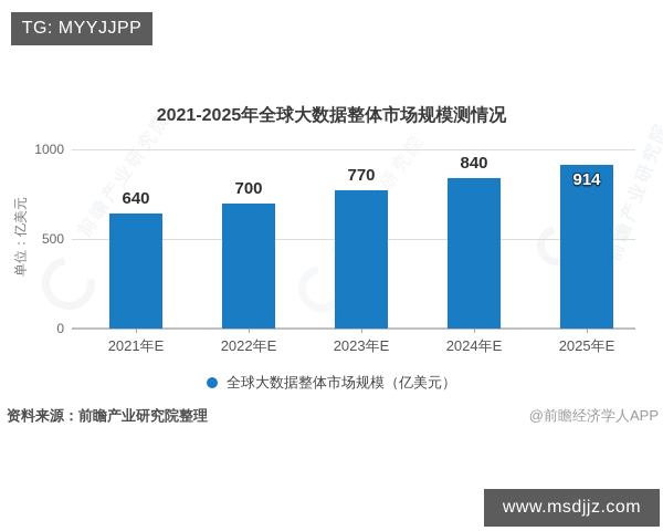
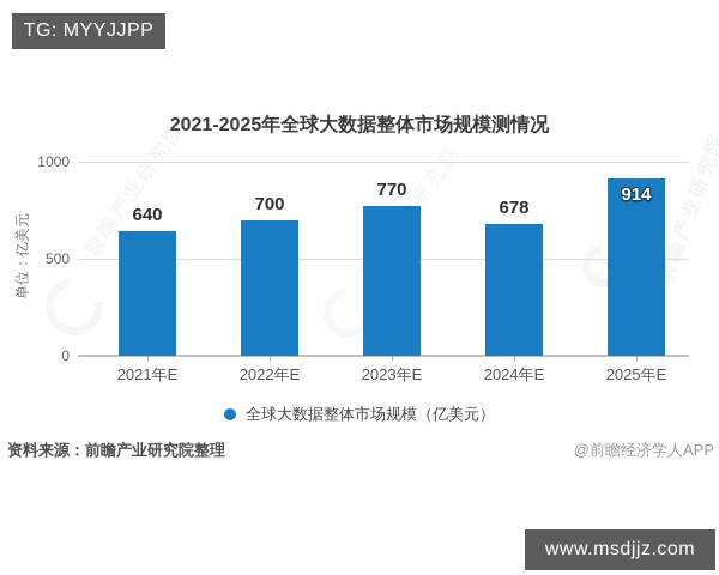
2024年E: 840 -> 678
